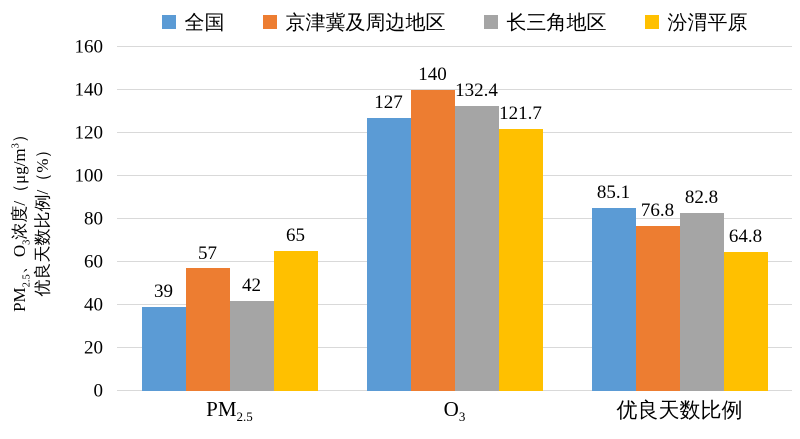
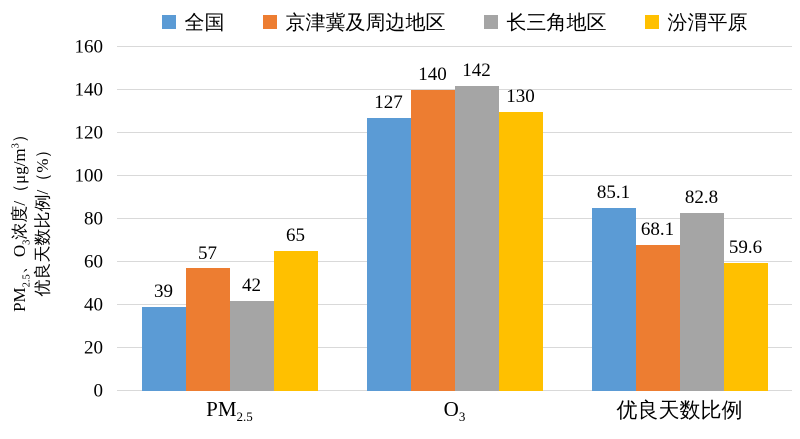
长三角地区/O3: 132.4 -> 142
汾渭平原/O3: 121.7 -> 130
京津冀及周边地区/优良天数比例: 76.8 -> 68.1
汾渭平原/优良天数比例: 64.8 -> 59.6
